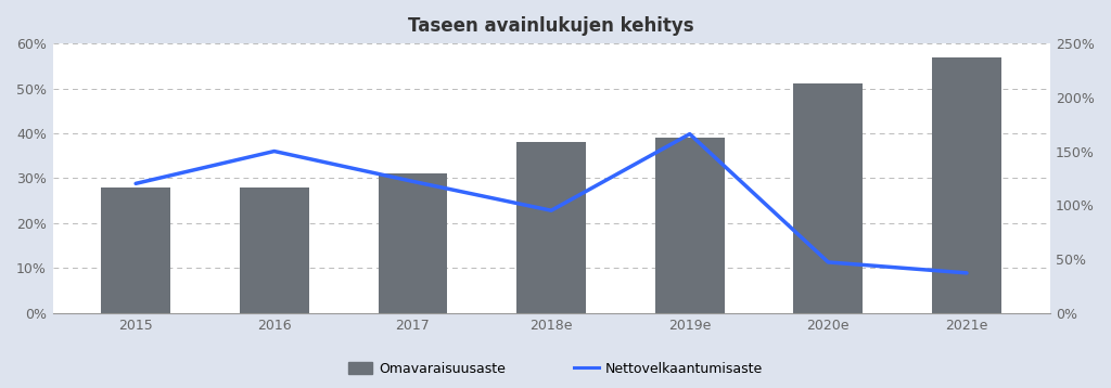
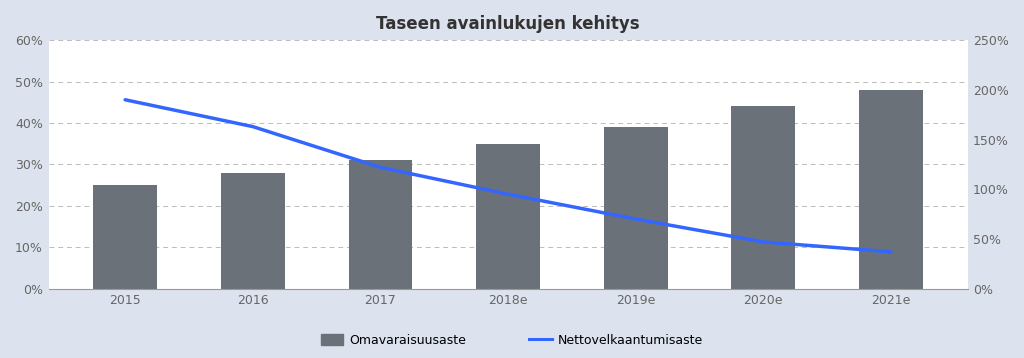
Omavaraisuusaste/2015: 28% -> 25%
Nettovelkaantumisaste/2015: 120% -> 190%
Nettovelkaantumisaste/2016: 150% -> 163%
Omavaraisuusaste/2018e: 38% -> 35%
Nettovelkaantumisaste/2019e: 166% -> 70%
Omavaraisuusaste/2020e: 51% -> 44%
Omavaraisuusaste/2021e: 57% -> 48%
